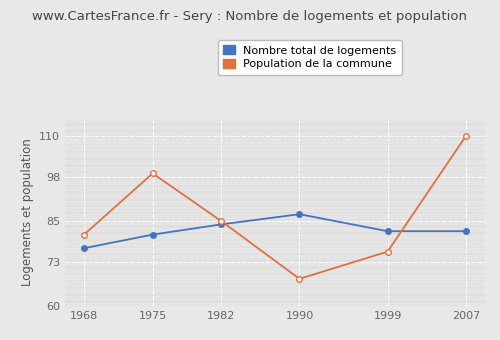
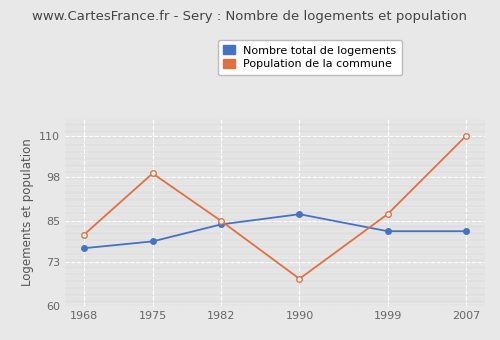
Nombre total de logements/1975: 81 -> 79
Population de la commune/1999: 76 -> 87
